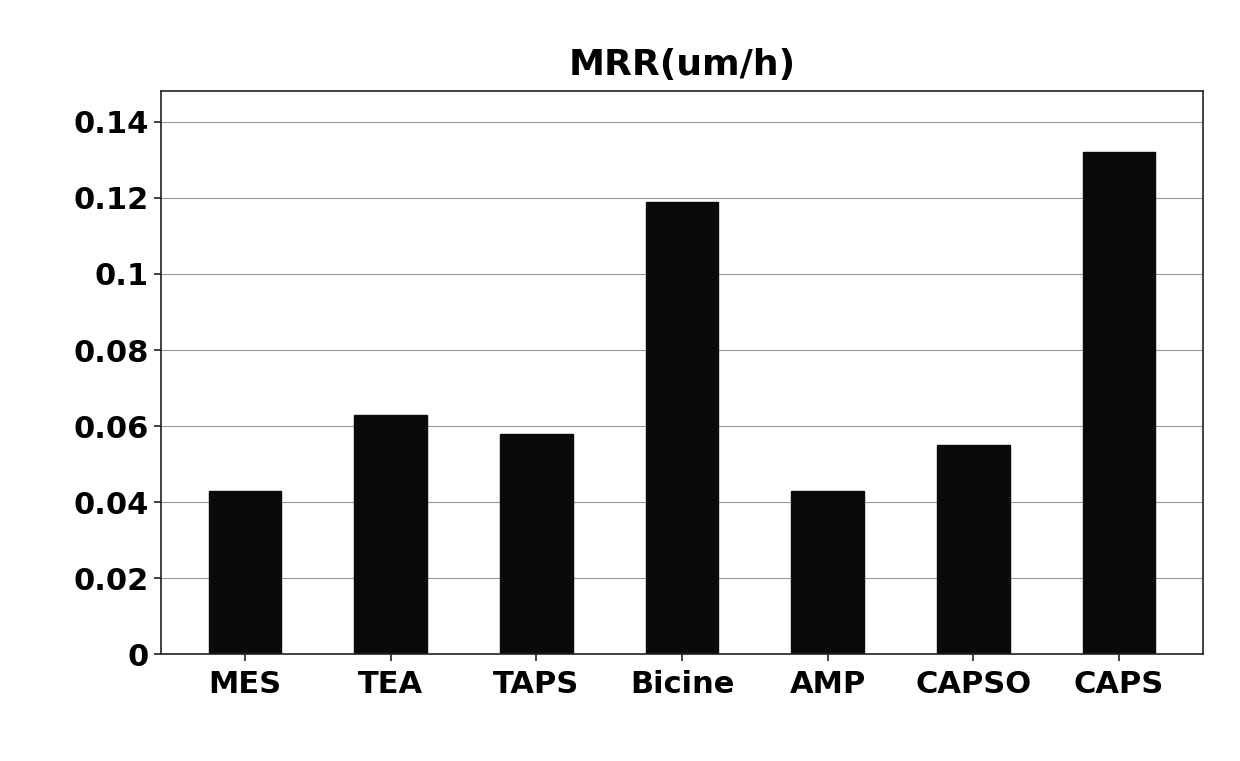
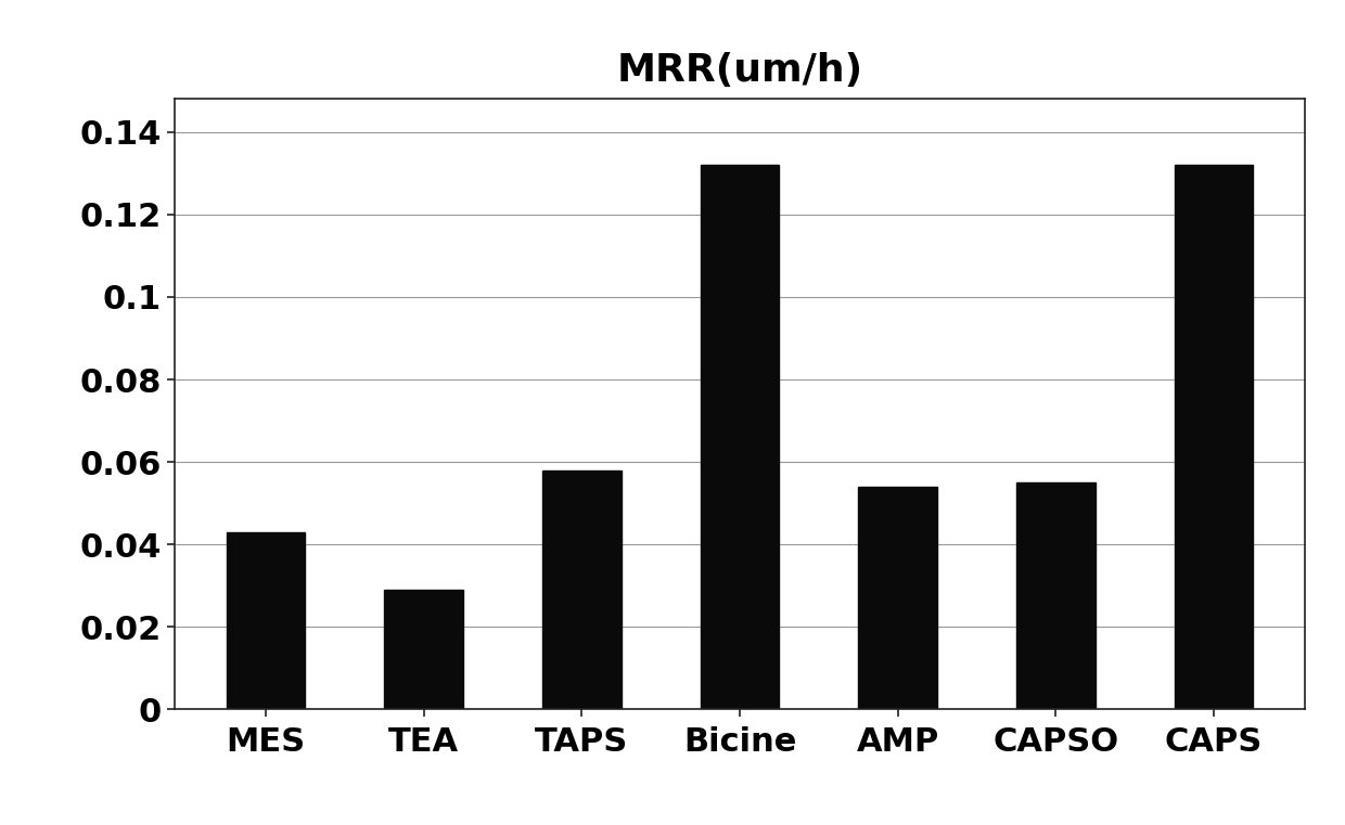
TEA: 0.063 -> 0.029
Bicine: 0.119 -> 0.132
AMP: 0.043 -> 0.054
